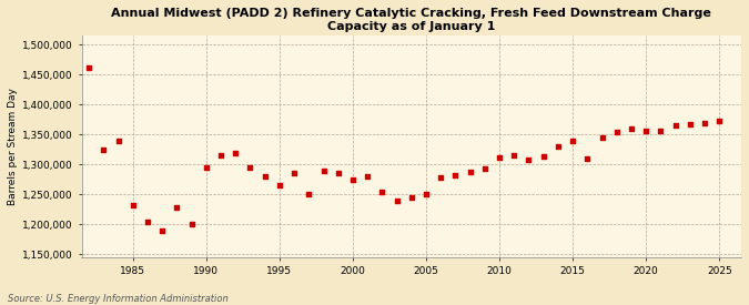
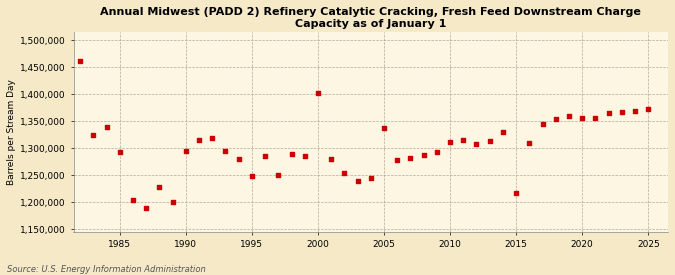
1985: 1,233,000 -> 1,294,000
1995: 1,265,000 -> 1,248,000
2000: 1,275,000 -> 1,402,000
2005: 1,250,000 -> 1,338,000
2015: 1,340,000 -> 1,218,000
